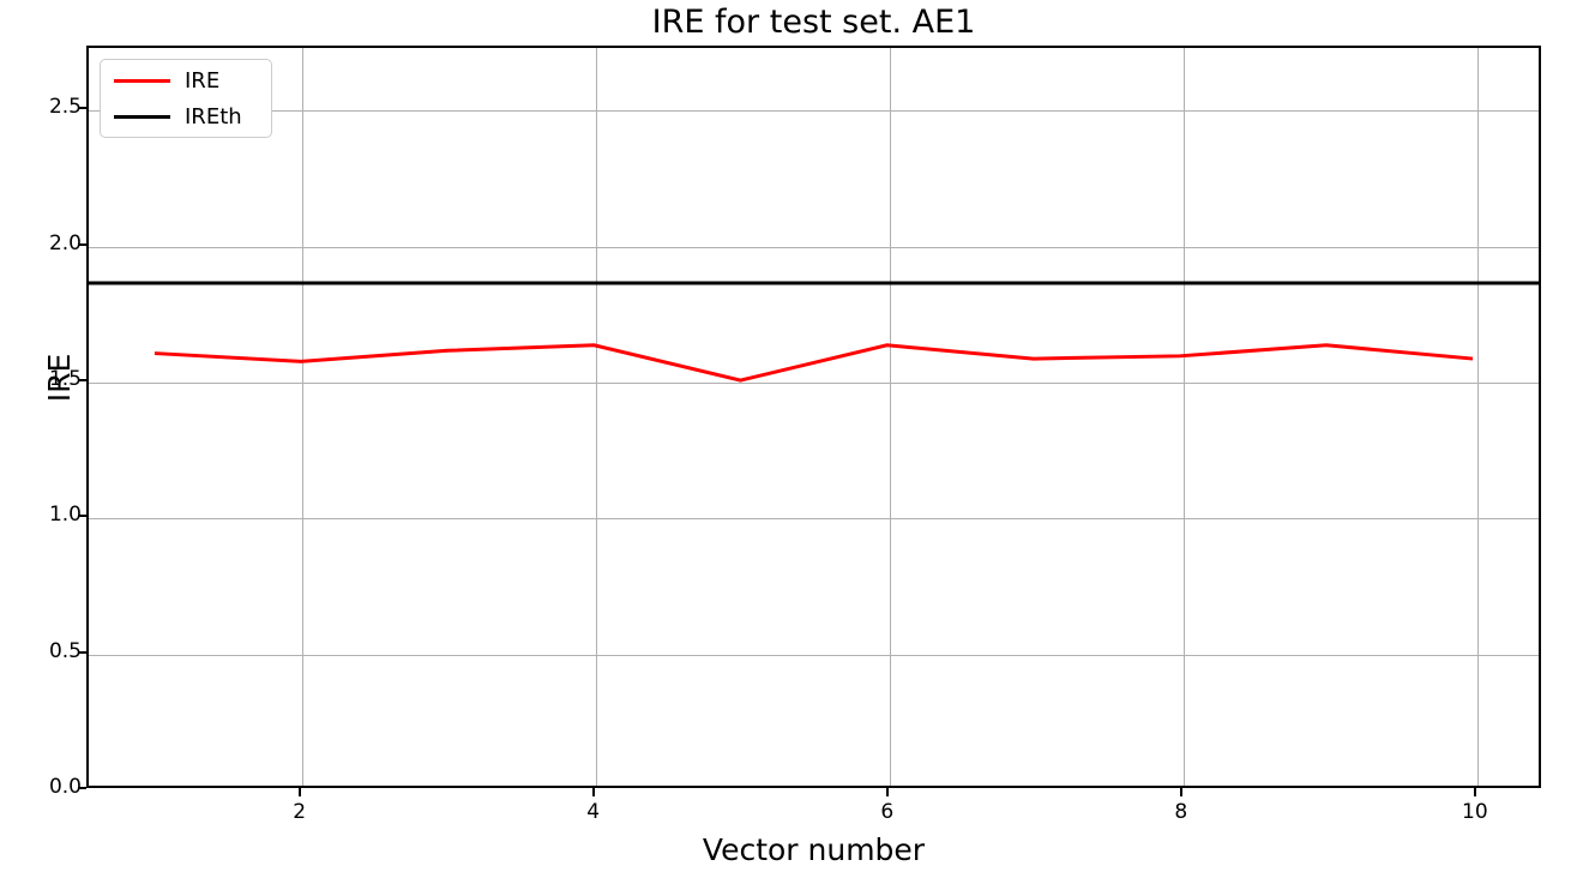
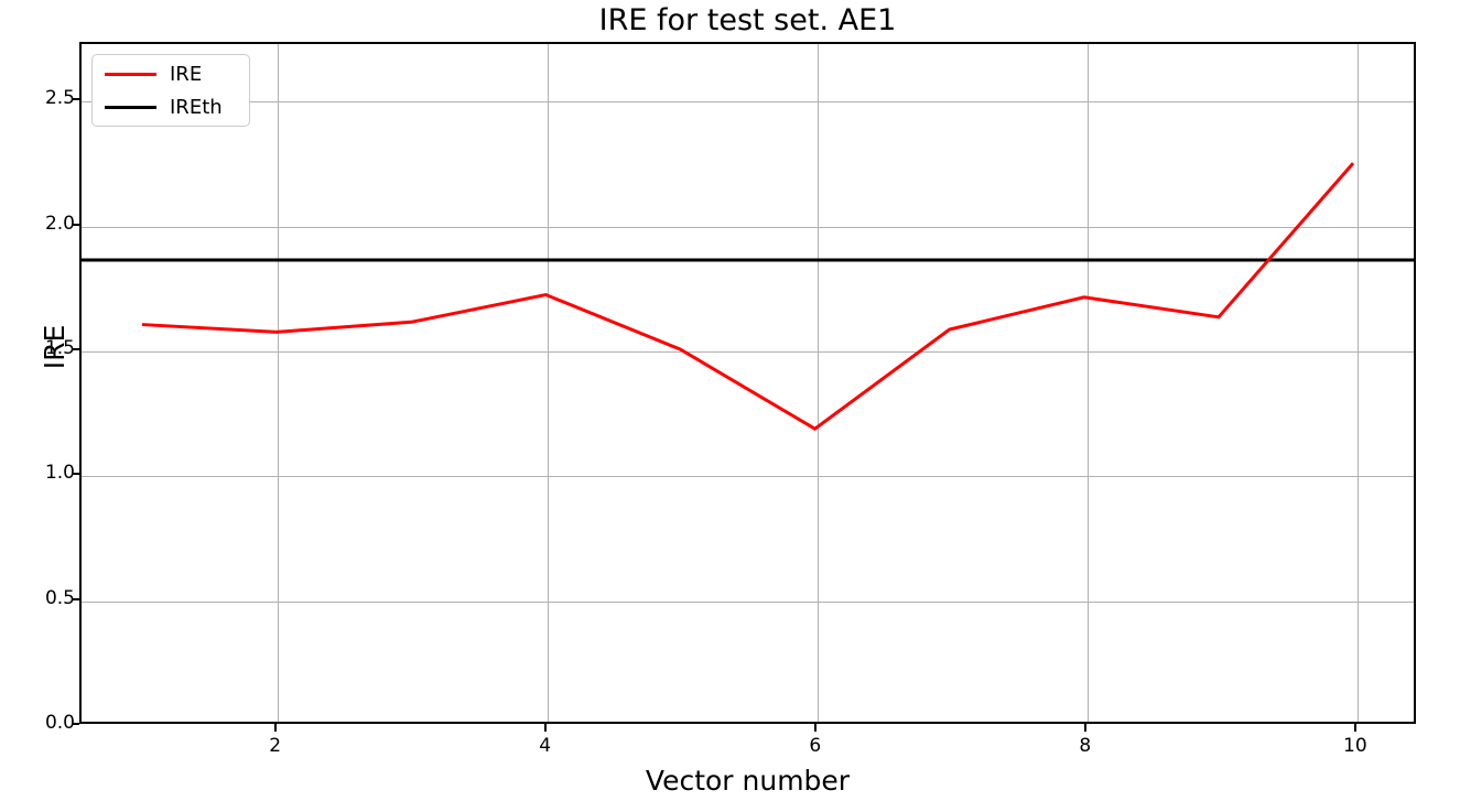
IRE/4: 1.63 -> 1.72
IRE/6: 1.63 -> 1.18
IRE/8: 1.59 -> 1.71
IRE/10: 1.58 -> 2.25
